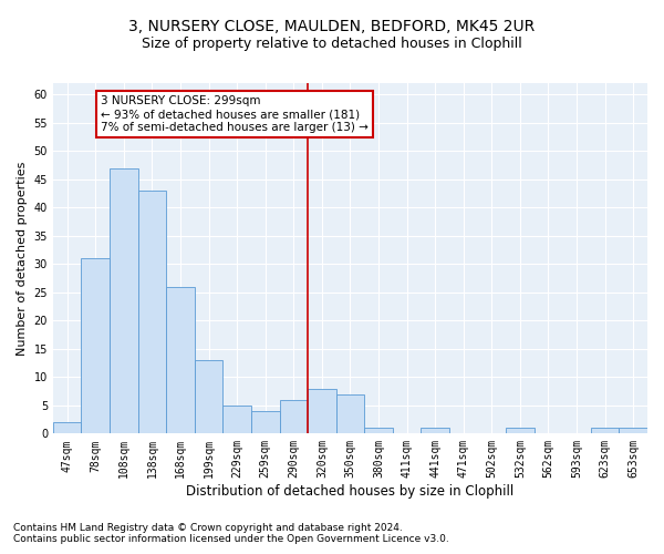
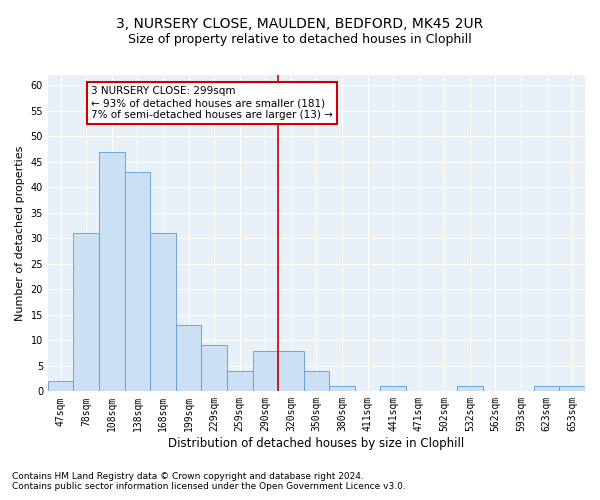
168sqm: 26 -> 31
229sqm: 5 -> 9
290sqm: 6 -> 8
350sqm: 7 -> 4
